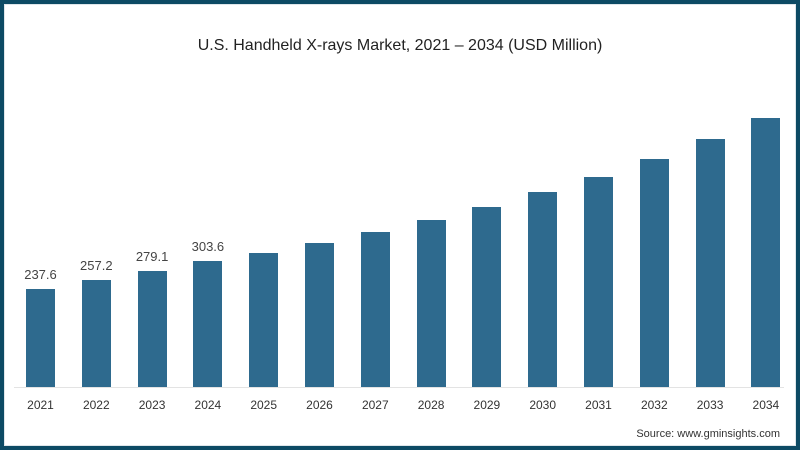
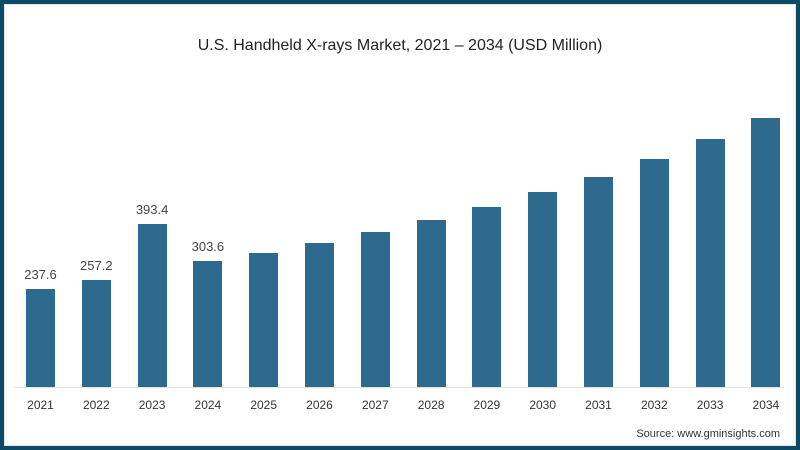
2023: 279.1 -> 393.4
